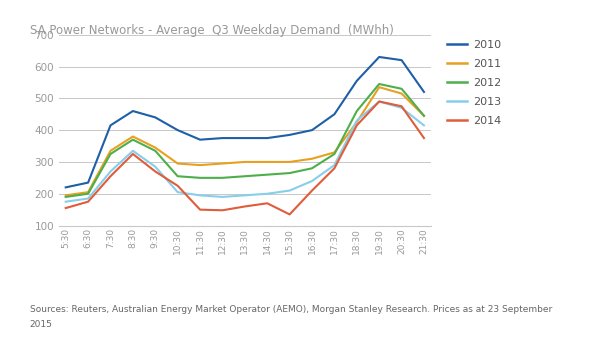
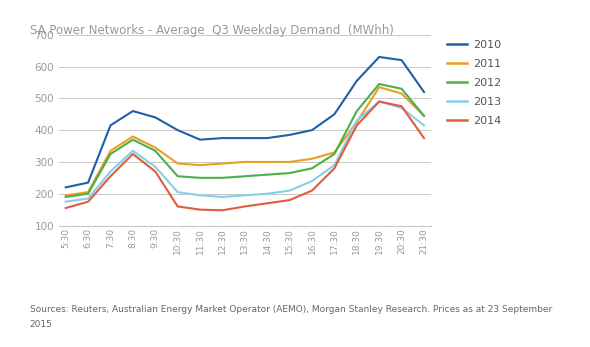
2014/10:30: 225 -> 160
2014/15:30: 135 -> 180
